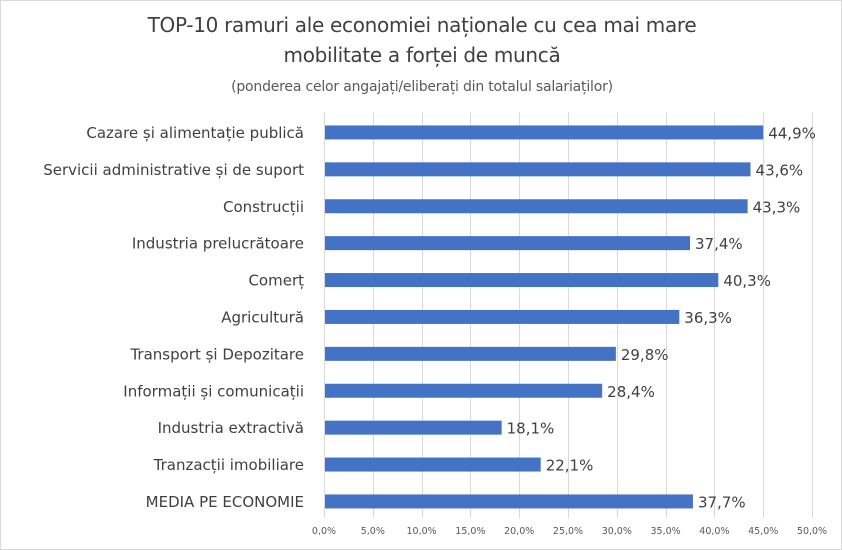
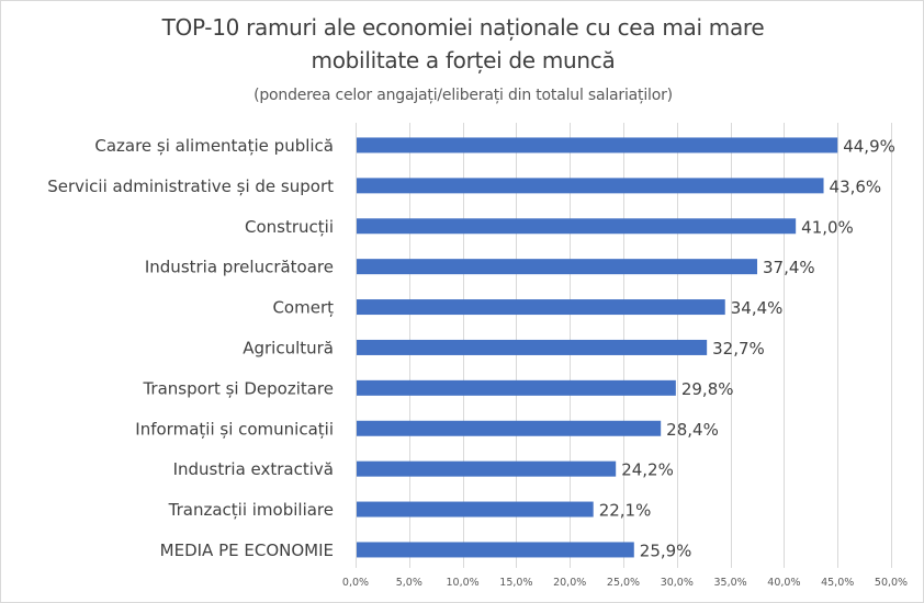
Construcții: 43,3% -> 41,0%
Comerț: 40,3% -> 34,4%
Agricultură: 36,3% -> 32,7%
Industria extractivă: 18,1% -> 24,2%
MEDIA PE ECONOMIE: 37,7% -> 25,9%
